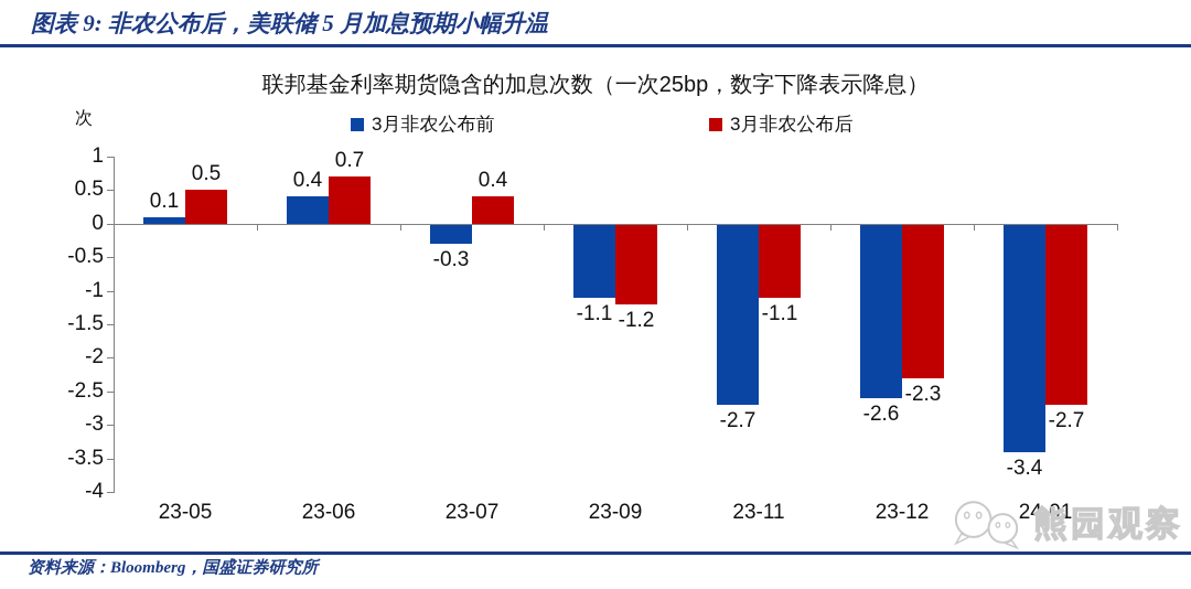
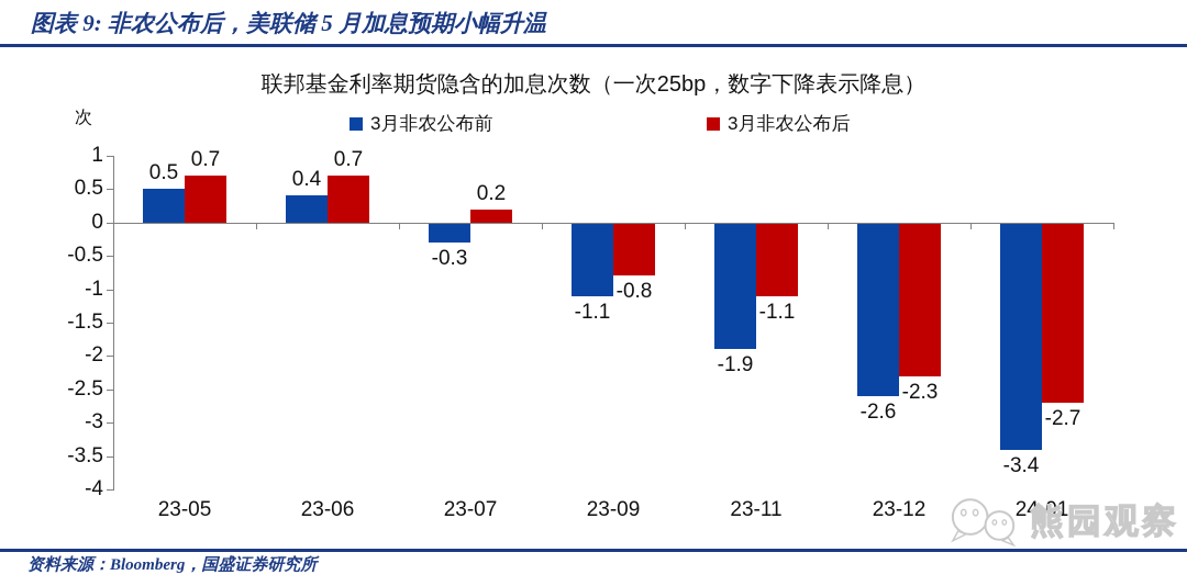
3月非农公布前/23-05: 0.1 -> 0.5
3月非农公布后/23-05: 0.5 -> 0.7
3月非农公布后/23-07: 0.4 -> 0.2
3月非农公布后/23-09: -1.2 -> -0.8
3月非农公布前/23-11: -2.7 -> -1.9
